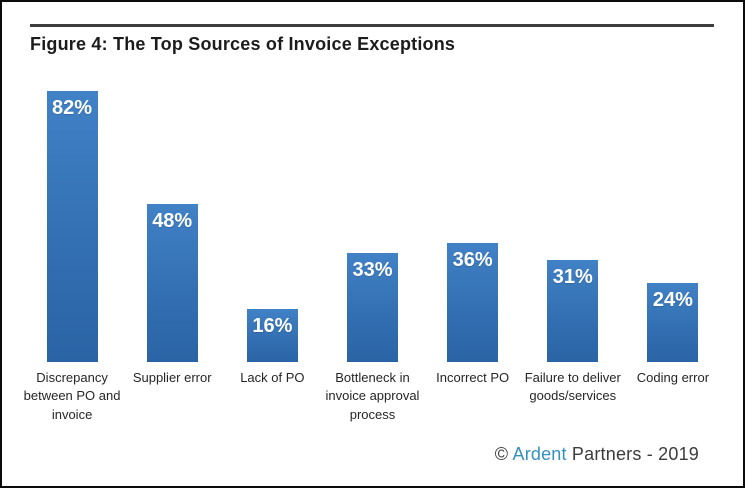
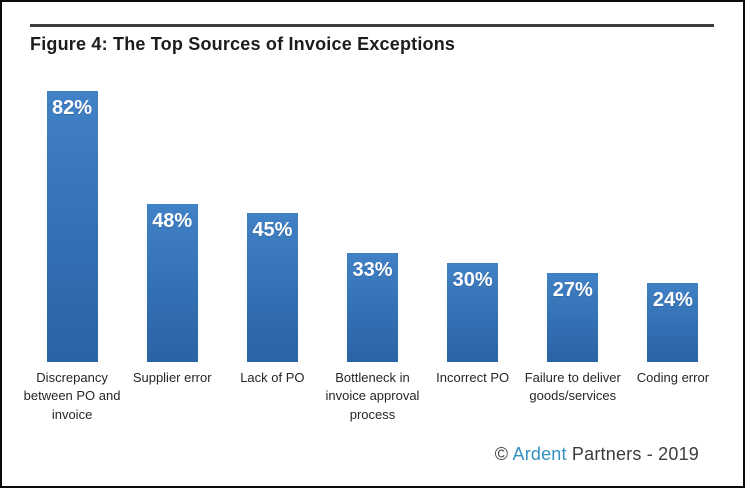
Lack of PO: 16% -> 45%
Incorrect PO: 36% -> 30%
Failure to deliver goods/services: 31% -> 27%
